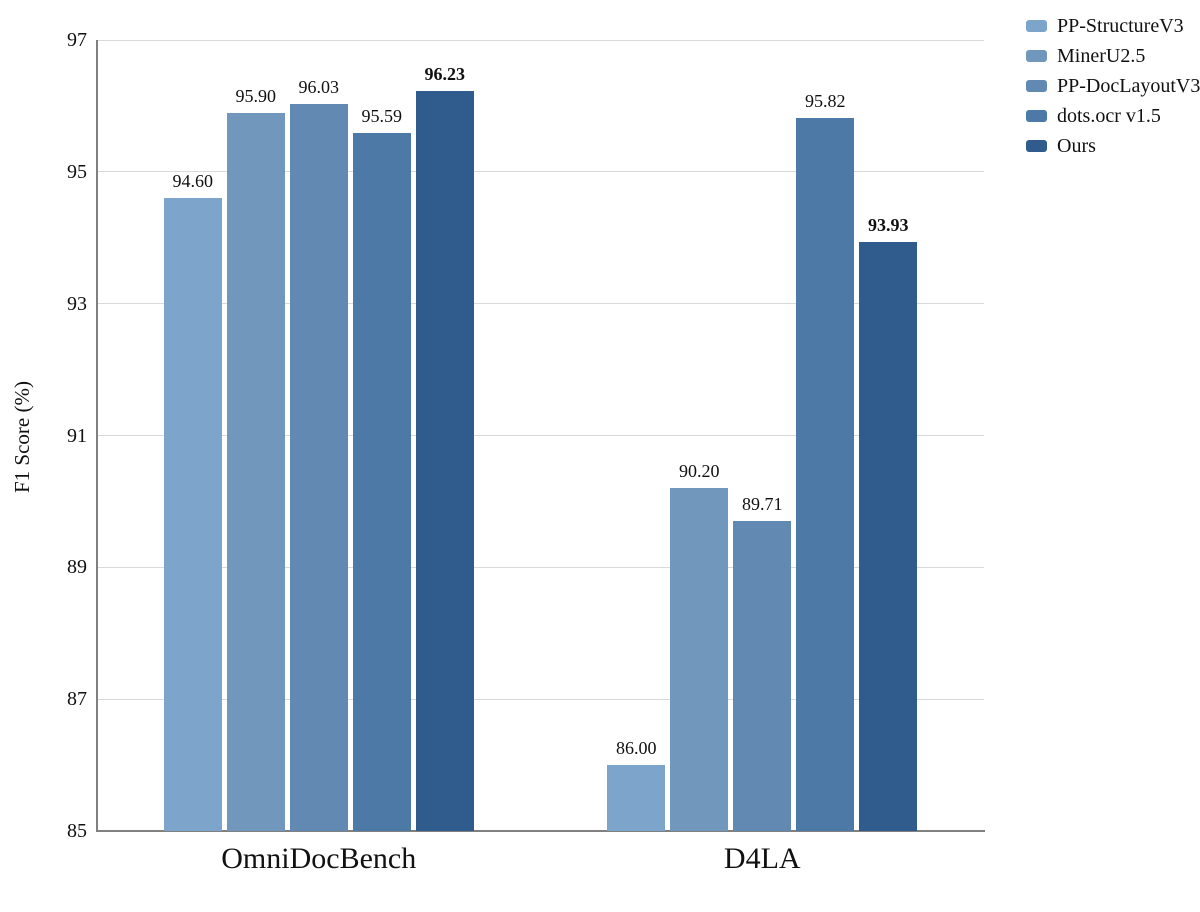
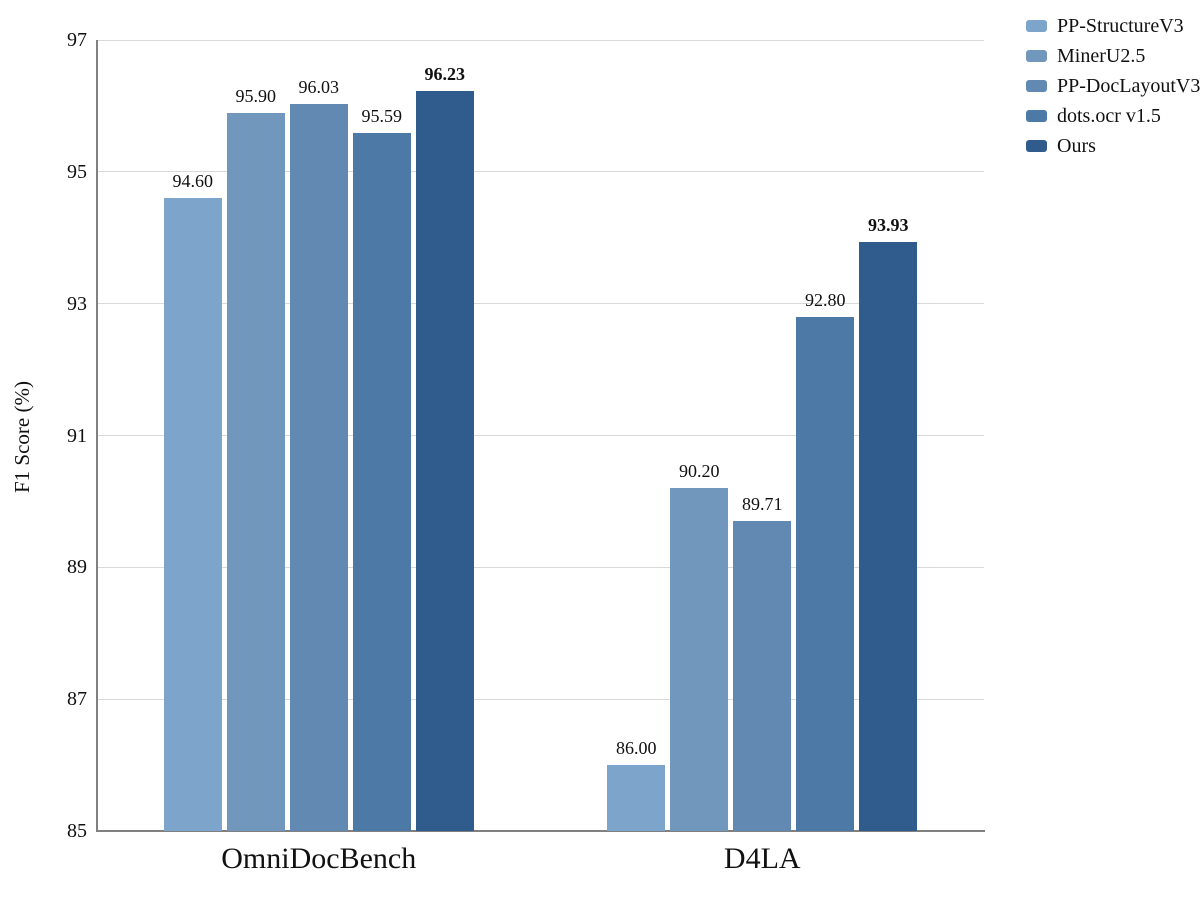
dots.ocr v1.5/D4LA: 95.82 -> 92.80
